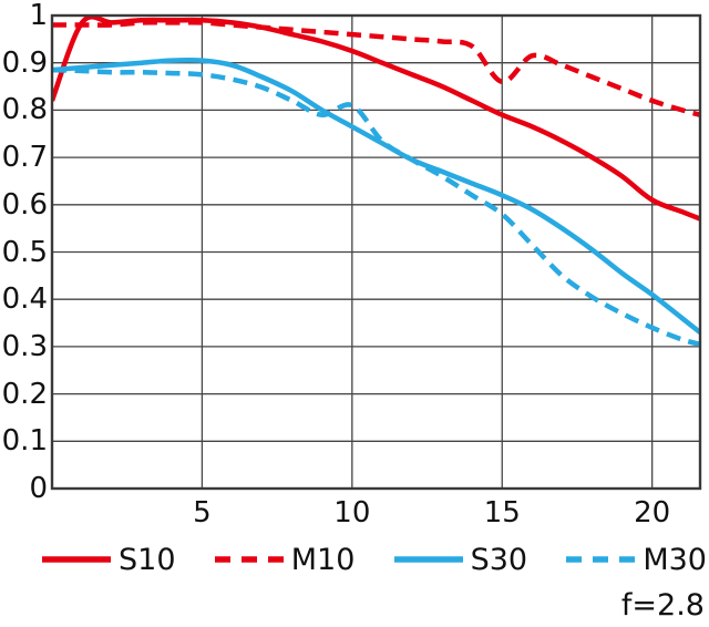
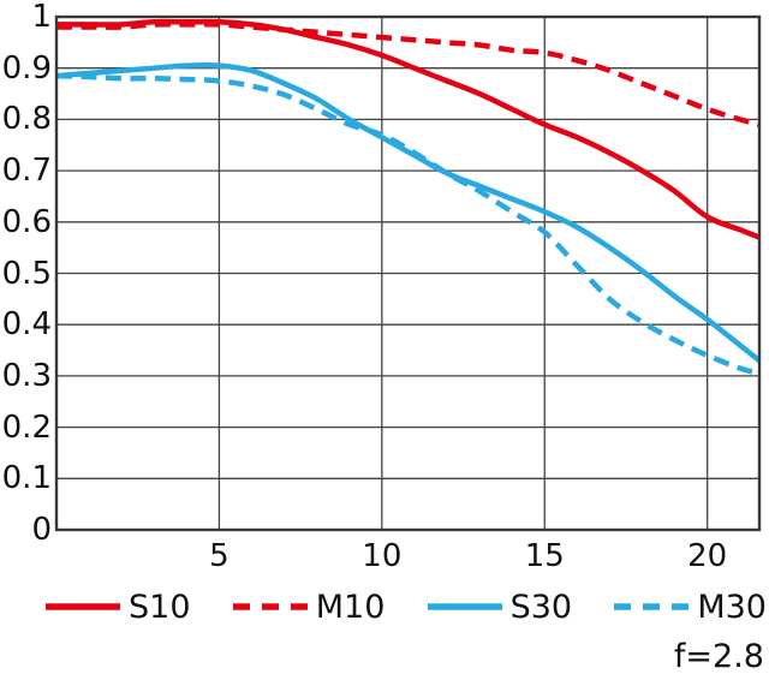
S10/0: 0.82 -> 0.98
M30/10: 0.81 -> 0.77
M10/15: 0.86 -> 0.93
